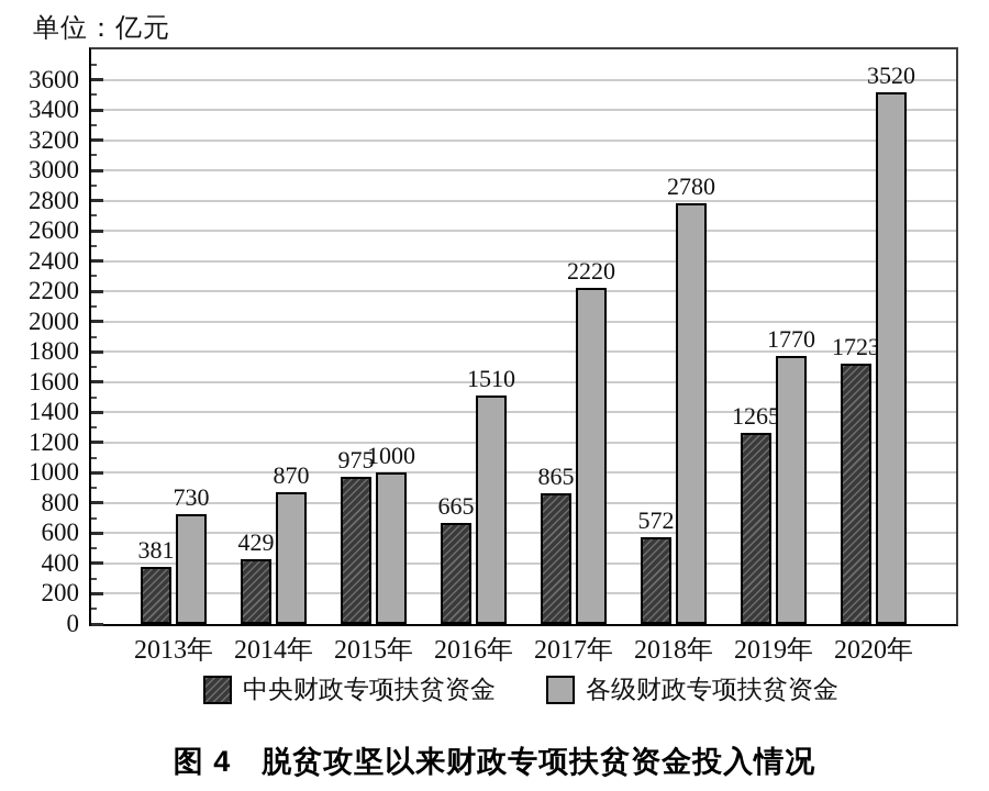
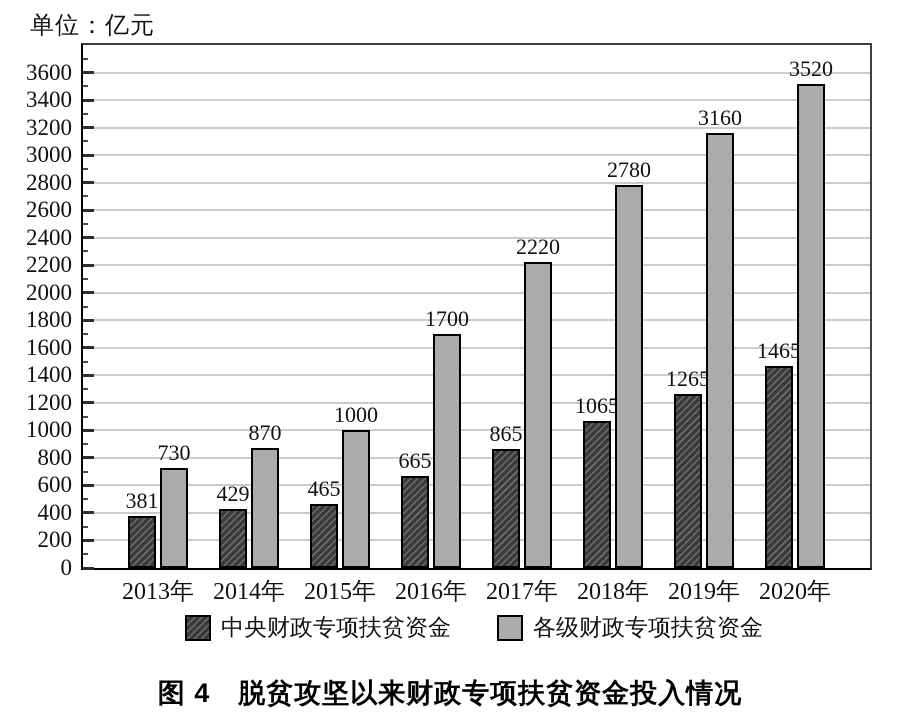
中央财政专项扶贫资金/2015年: 975 -> 465
各级财政专项扶贫资金/2016年: 1510 -> 1700
中央财政专项扶贫资金/2018年: 572 -> 1065
各级财政专项扶贫资金/2019年: 1770 -> 3160
中央财政专项扶贫资金/2020年: 1723 -> 1465
